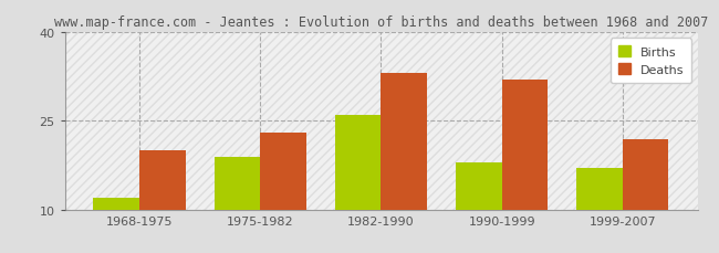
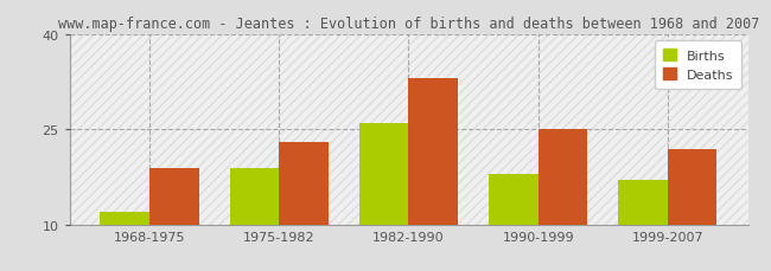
Deaths/1968-1975: 20 -> 19
Deaths/1990-1999: 32 -> 25
